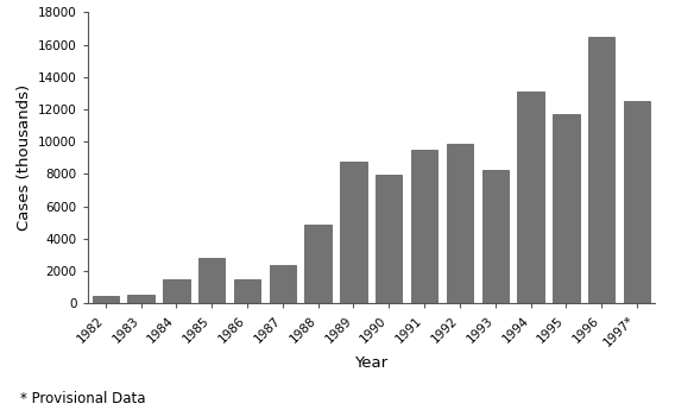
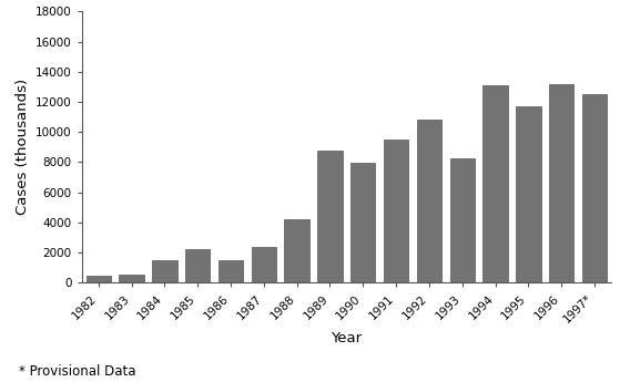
1985: 2800 -> 2200
1988: 4900 -> 4200
1992: 9900 -> 10800
1996: 16500 -> 13200
